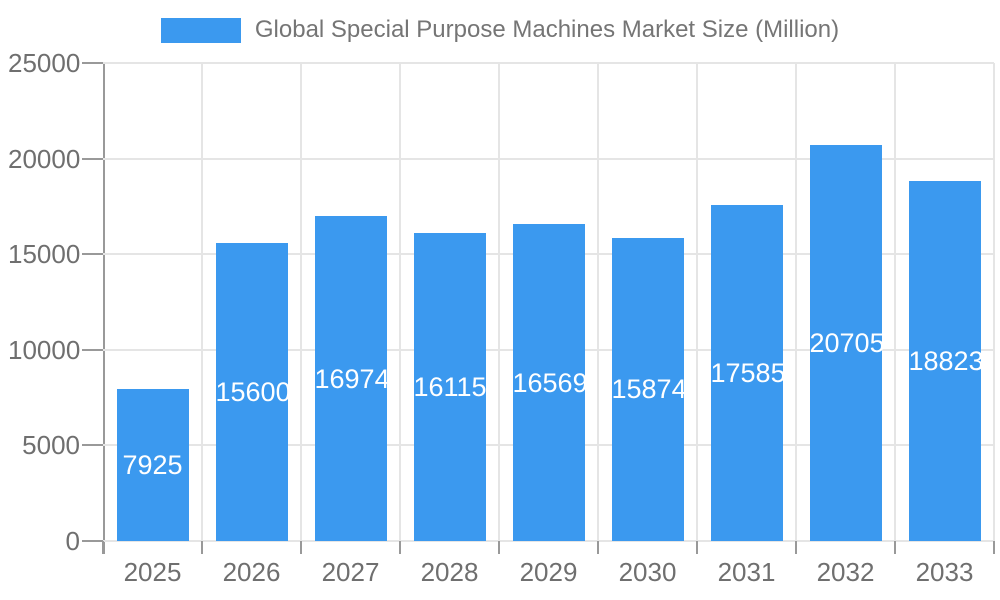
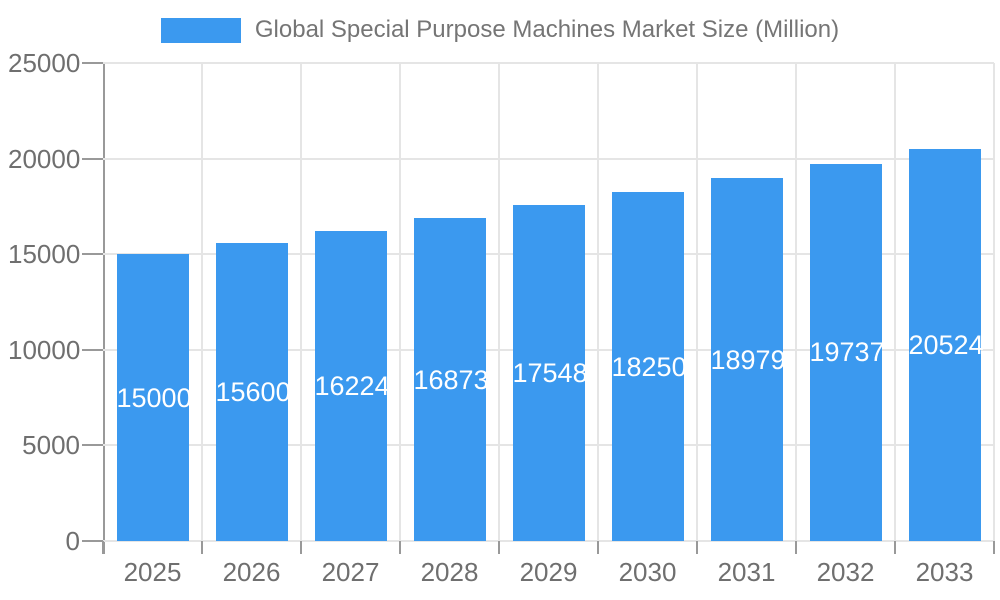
2025: 7925 -> 15000
2027: 16974 -> 16224
2028: 16115 -> 16873
2029: 16569 -> 17548
2030: 15874 -> 18250
2031: 17585 -> 18979
2032: 20705 -> 19737
2033: 18823 -> 20524
